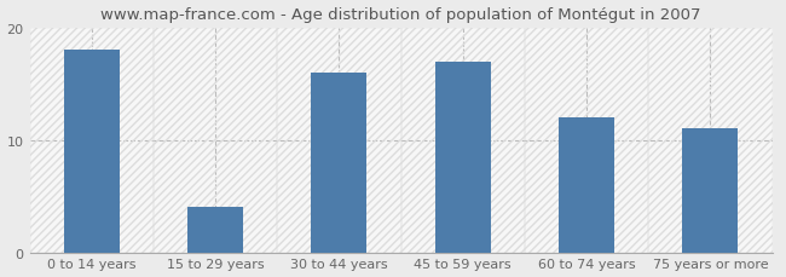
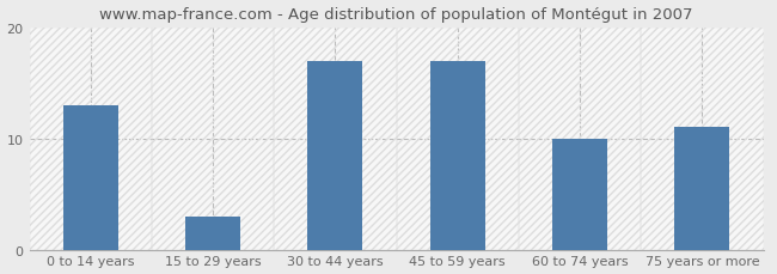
0 to 14 years: 18 -> 13
15 to 29 years: 4 -> 3
30 to 44 years: 16 -> 17
60 to 74 years: 12 -> 10
